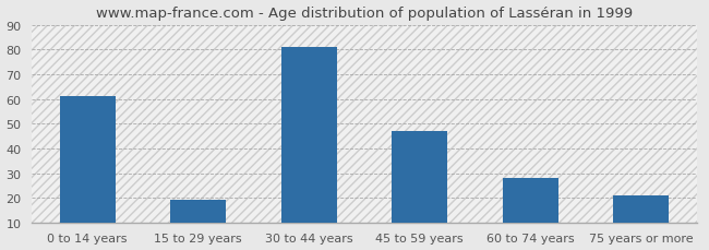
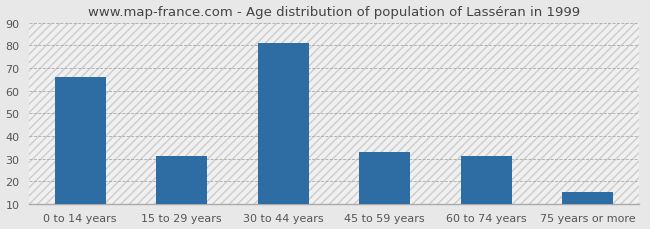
0 to 14 years: 61 -> 66
15 to 29 years: 19 -> 31
45 to 59 years: 47 -> 33
60 to 74 years: 28 -> 31
75 years or more: 21 -> 15
